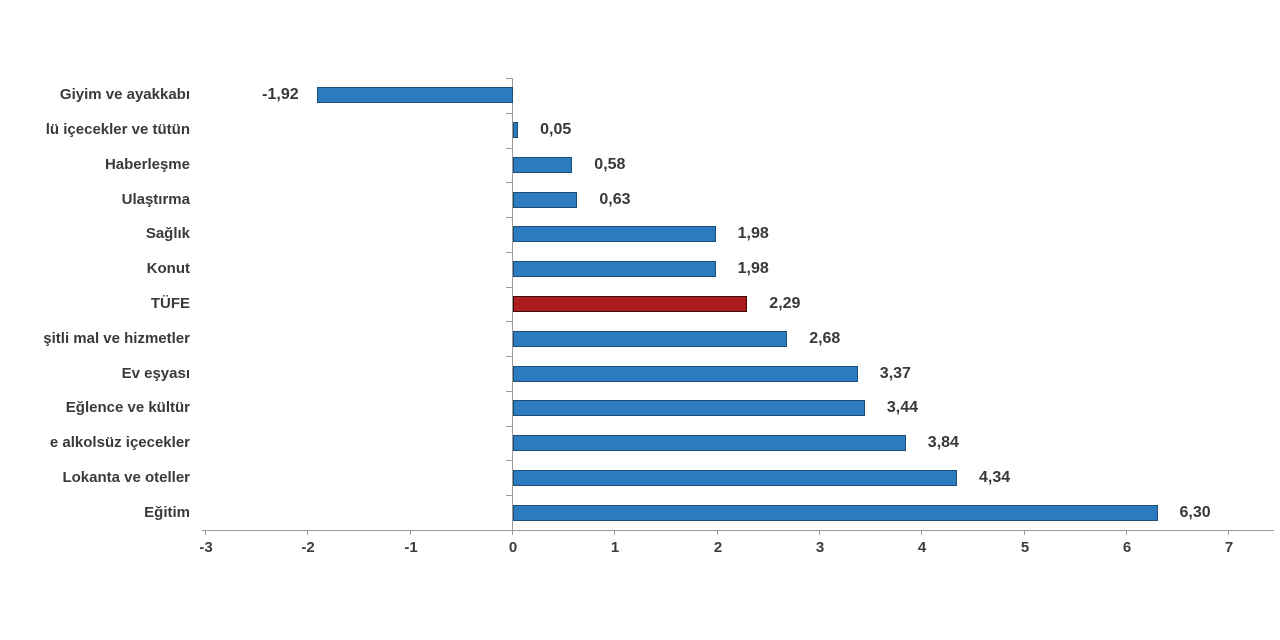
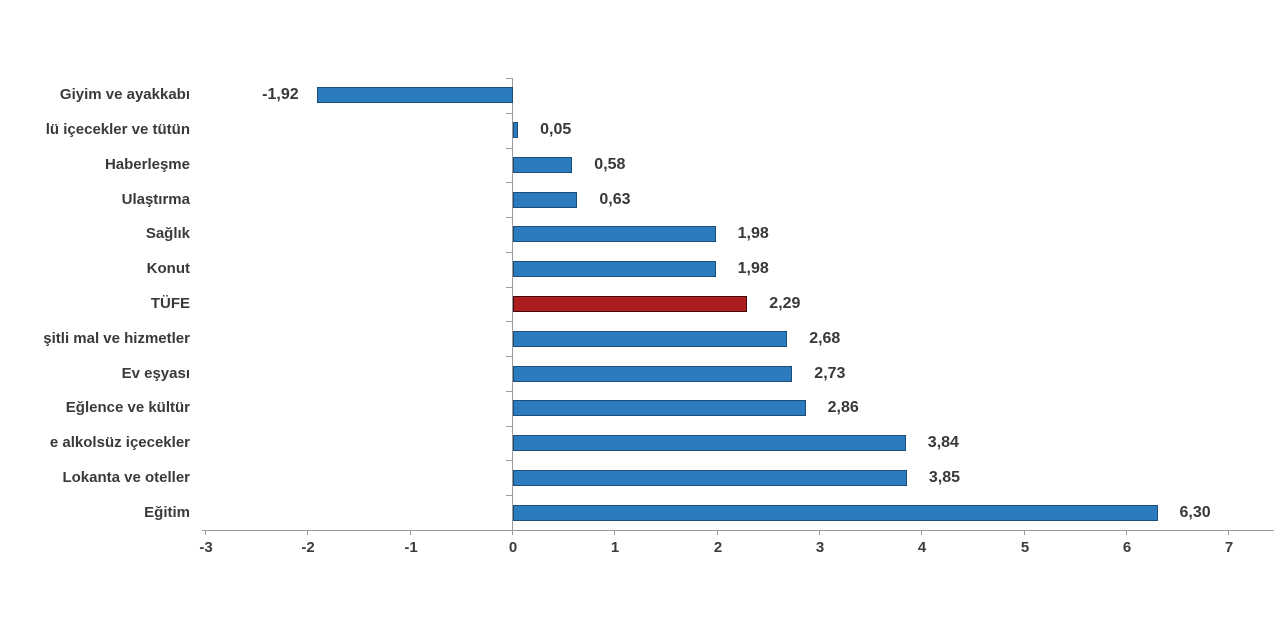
Ev eşyası: 3,37 -> 2,73
Eğlence ve kültür: 3,44 -> 2,86
Lokanta ve oteller: 4,34 -> 3,85
